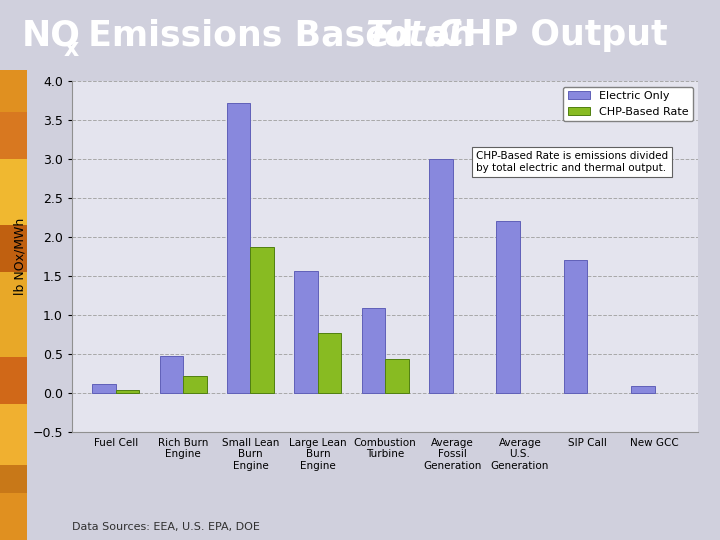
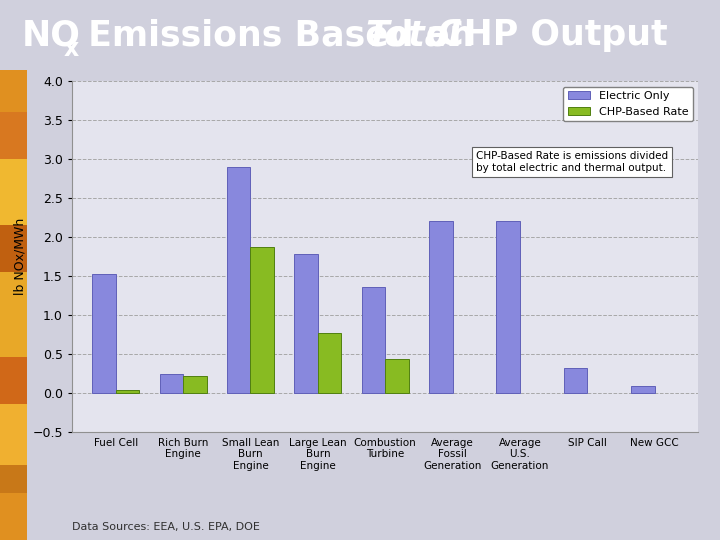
Electric Only/Fuel Cell: 0.11 -> 1.52
Electric Only/Rich Burn Engine: 0.47 -> 0.24
Electric Only/Small Lean Burn Engine: 3.72 -> 2.90
Electric Only/Large Lean Burn Engine: 1.57 -> 1.78
Electric Only/Combustion Turbine: 1.09 -> 1.36
Electric Only/Average Fossil Generation: 3.00 -> 2.20
Electric Only/SIP Call: 1.70 -> 0.32
